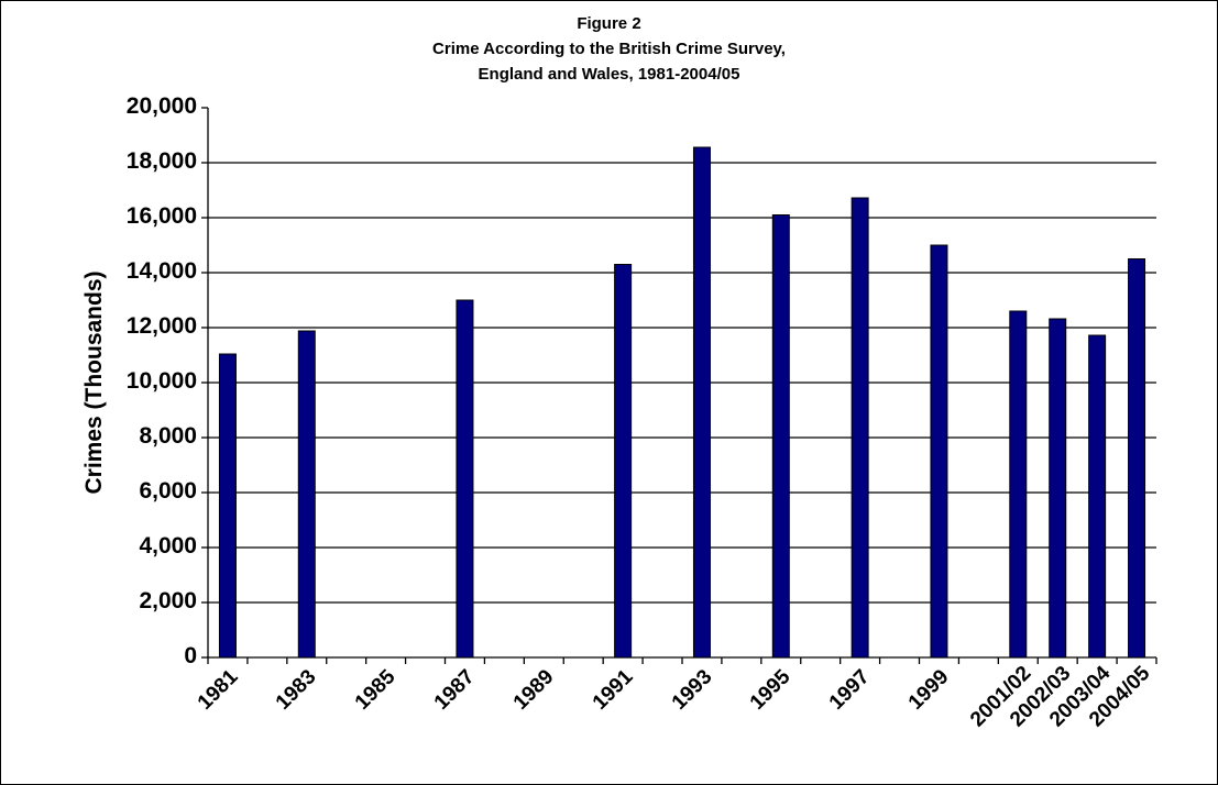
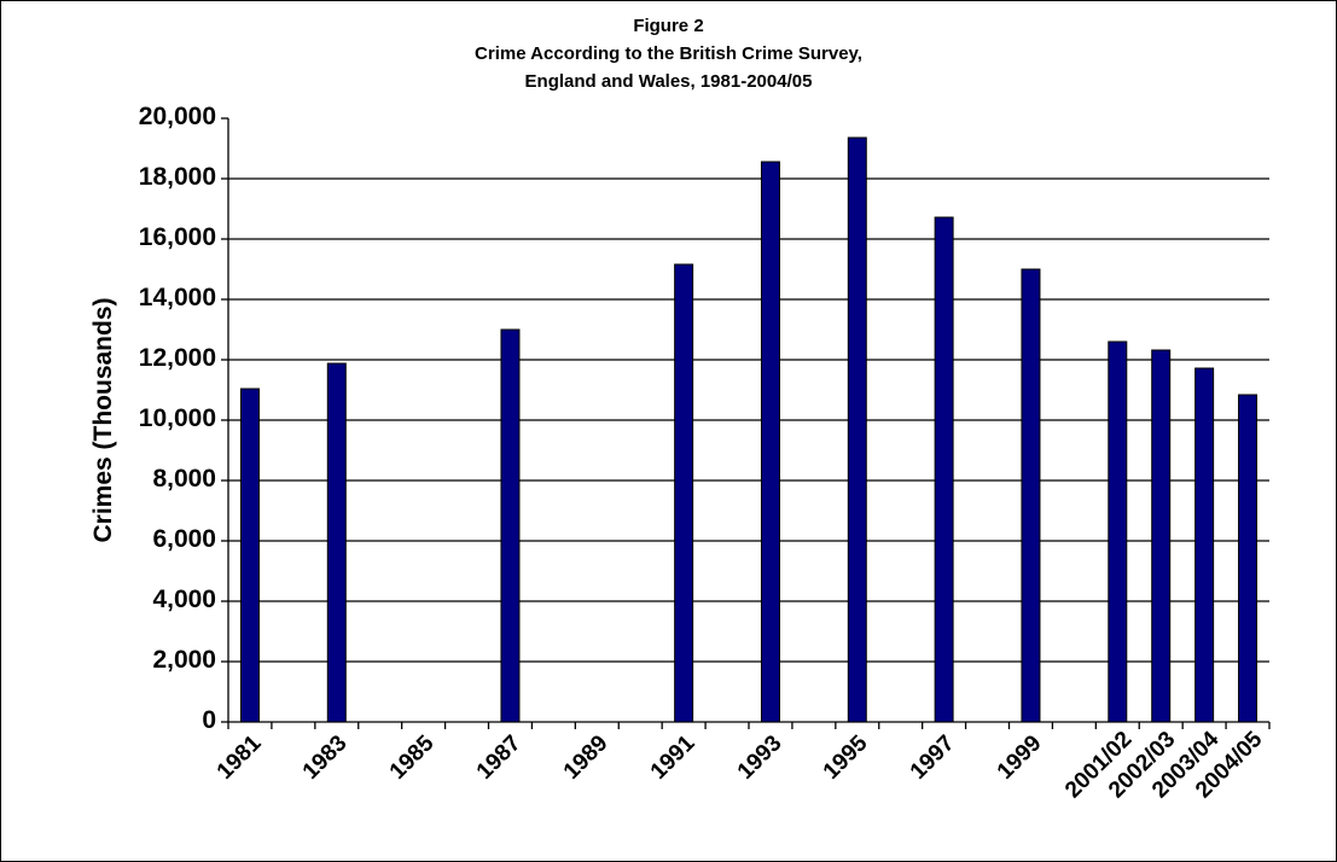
1991: 14300 -> 15200
1995: 16100 -> 19400
2004/05: 14500 -> 10800
